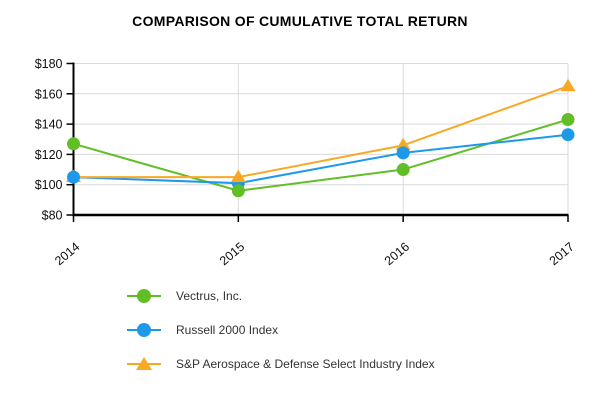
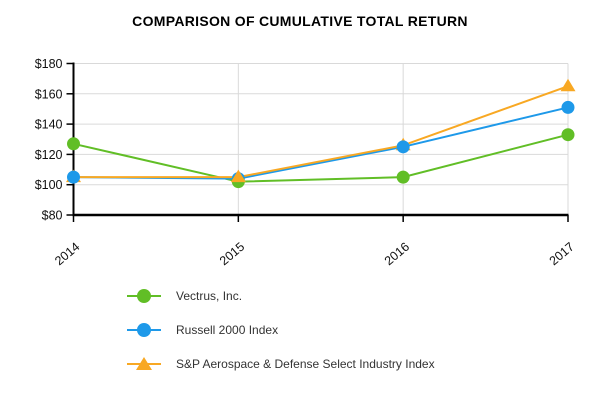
Vectrus, Inc./2015: $96 -> $102
Russell 2000 Index/2015: $101 -> $104
Vectrus, Inc./2016: $110 -> $105
Russell 2000 Index/2016: $121 -> $125
Vectrus, Inc./2017: $143 -> $133
Russell 2000 Index/2017: $133 -> $151
